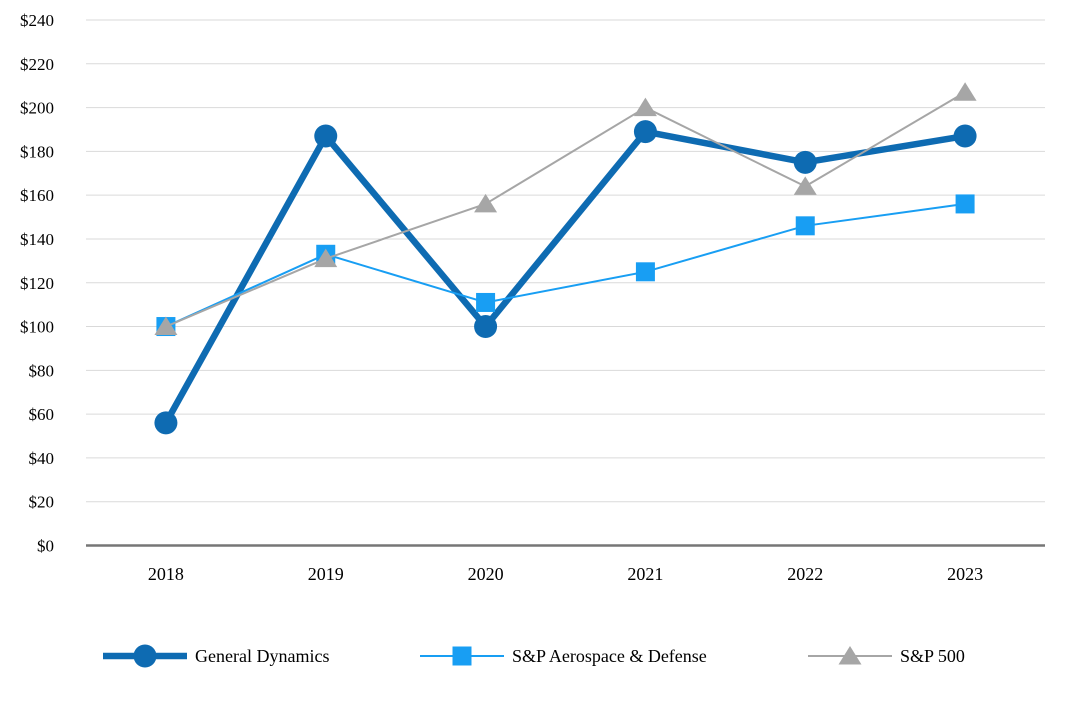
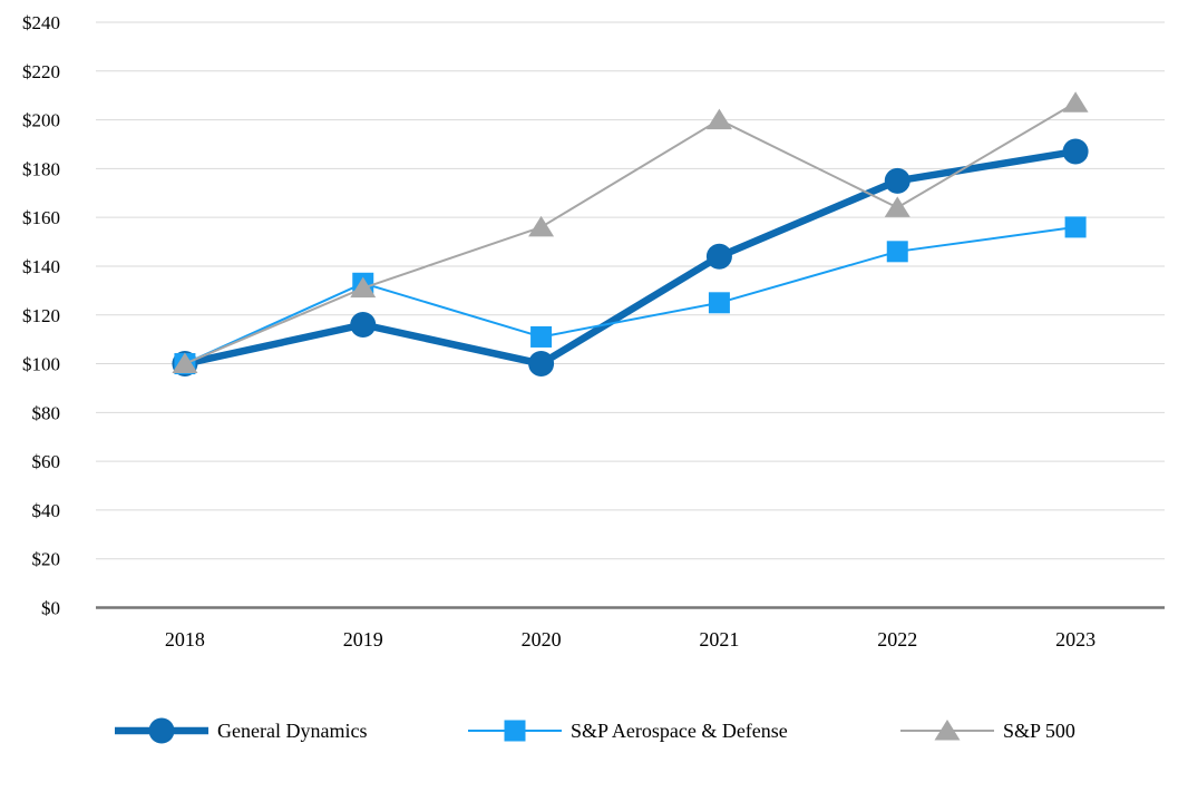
General Dynamics/2018: $56 -> $100
General Dynamics/2019: $187 -> $116
General Dynamics/2021: $189 -> $144
